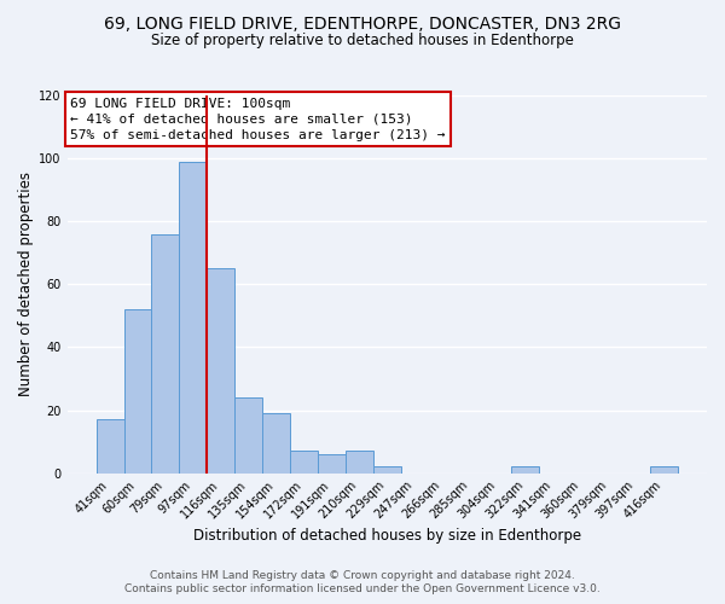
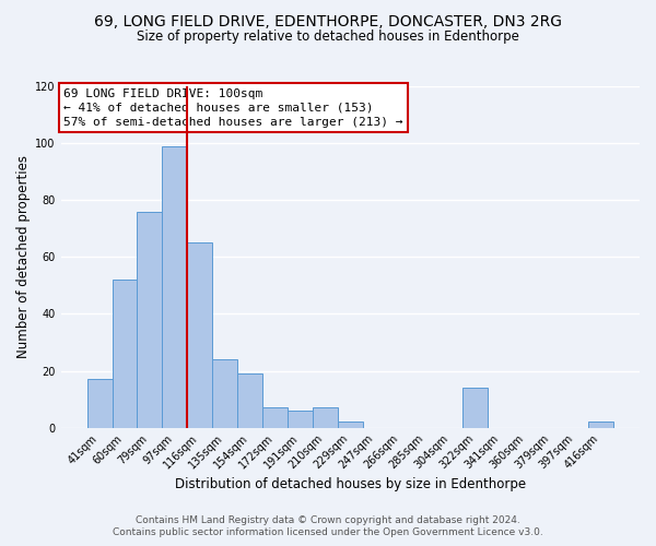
322sqm: 2 -> 14
